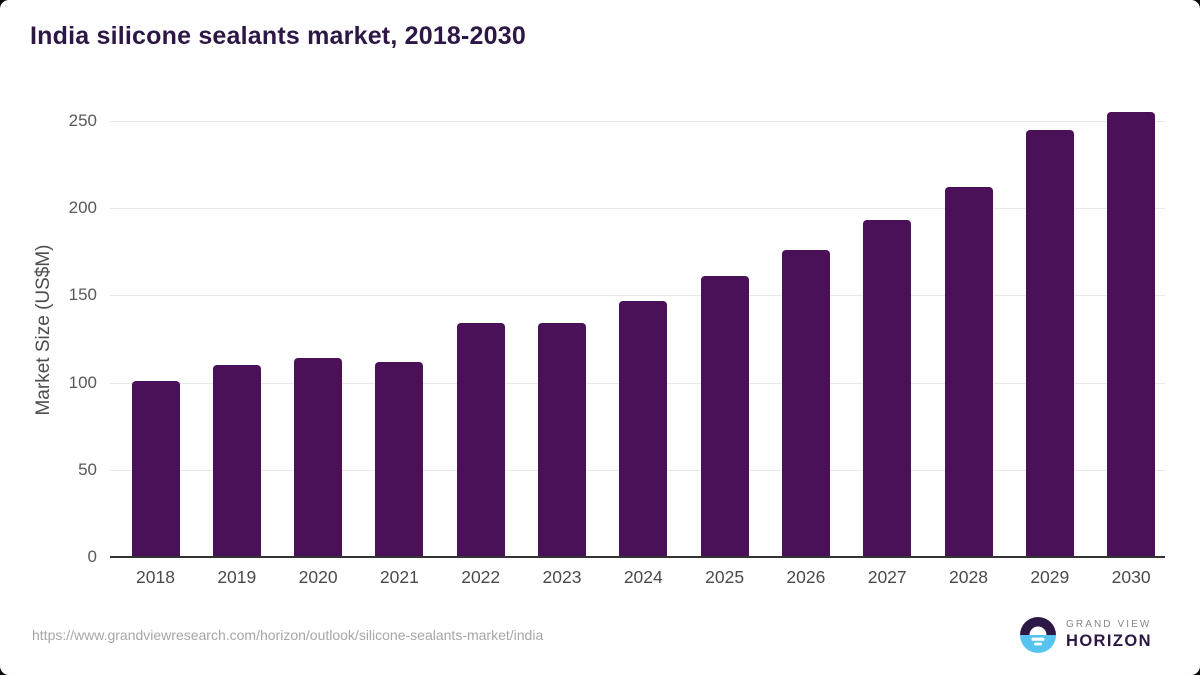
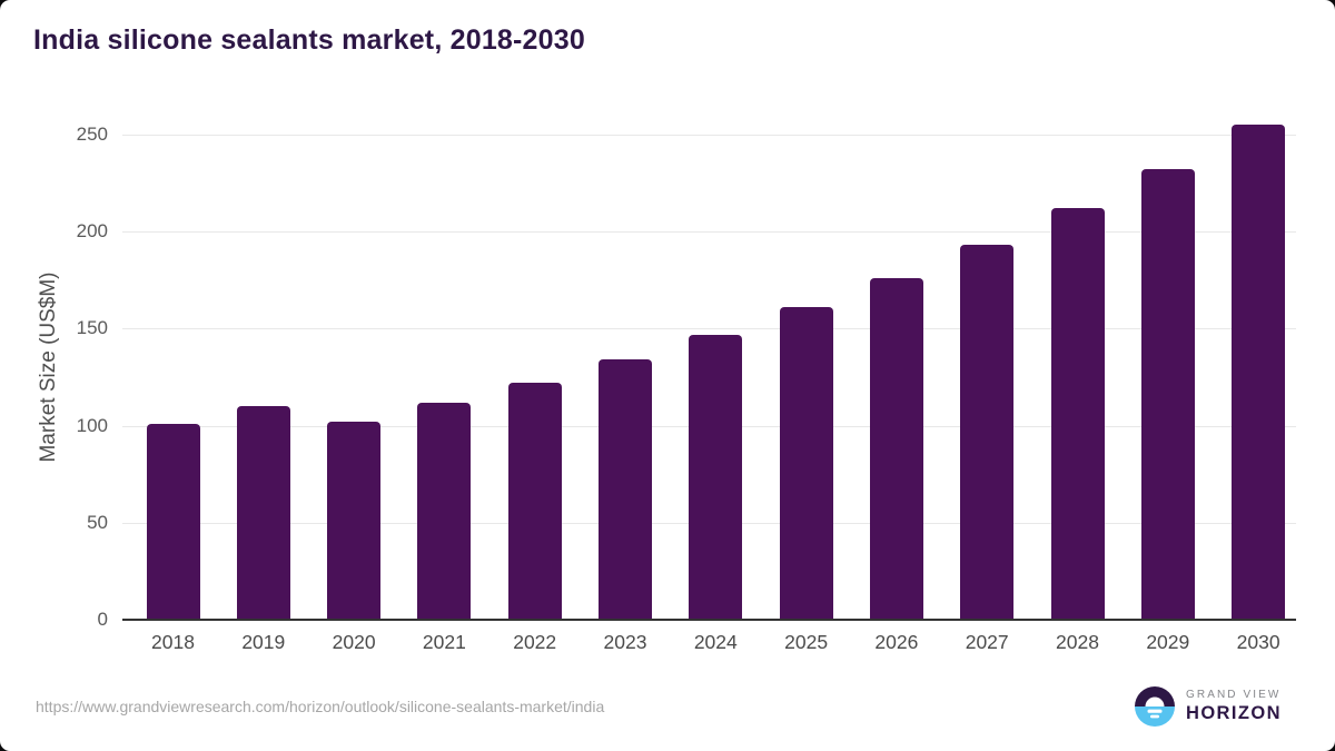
2020: 114 -> 102
2022: 134 -> 122
2029: 245 -> 232
